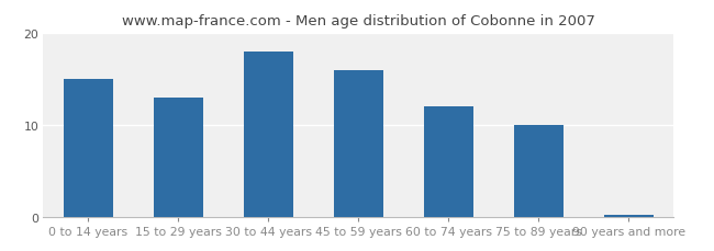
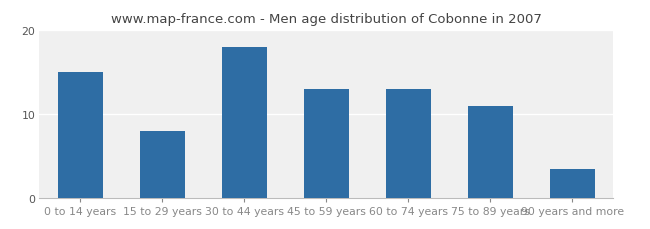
15 to 29 years: 13.0 -> 8.0
45 to 59 years: 16.0 -> 13.0
60 to 74 years: 12.0 -> 13.0
75 to 89 years: 10.0 -> 11.0
90 years and more: 0.2 -> 3.4
